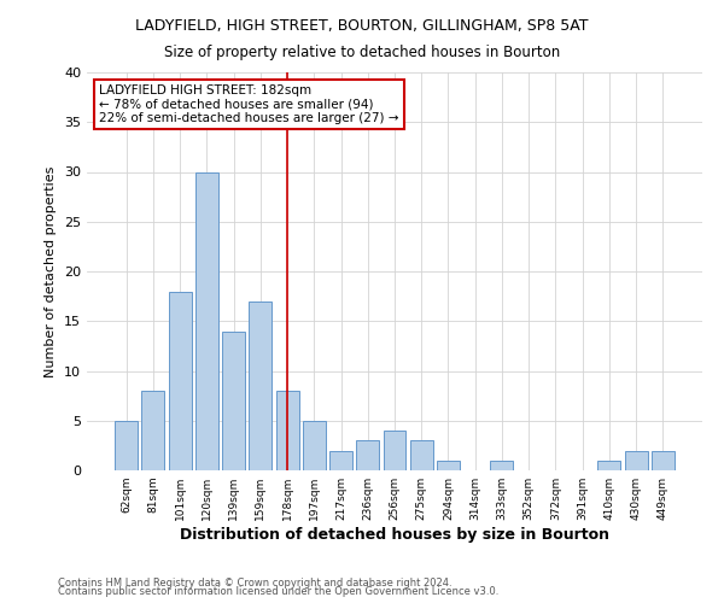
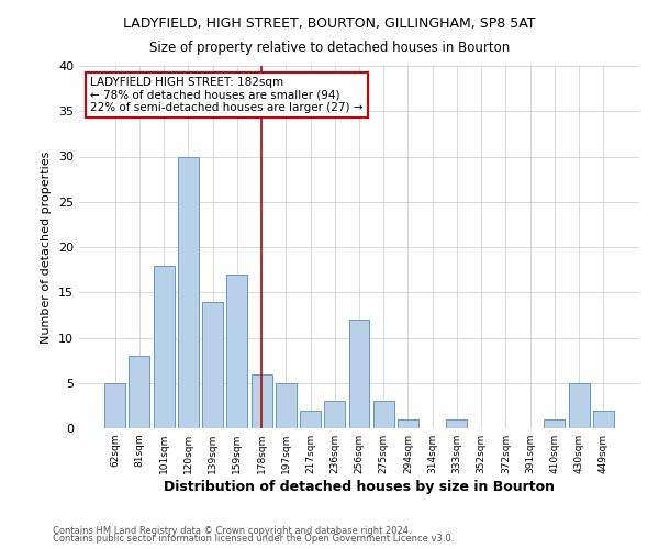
178sqm: 8 -> 6
256sqm: 4 -> 12
430sqm: 2 -> 5
